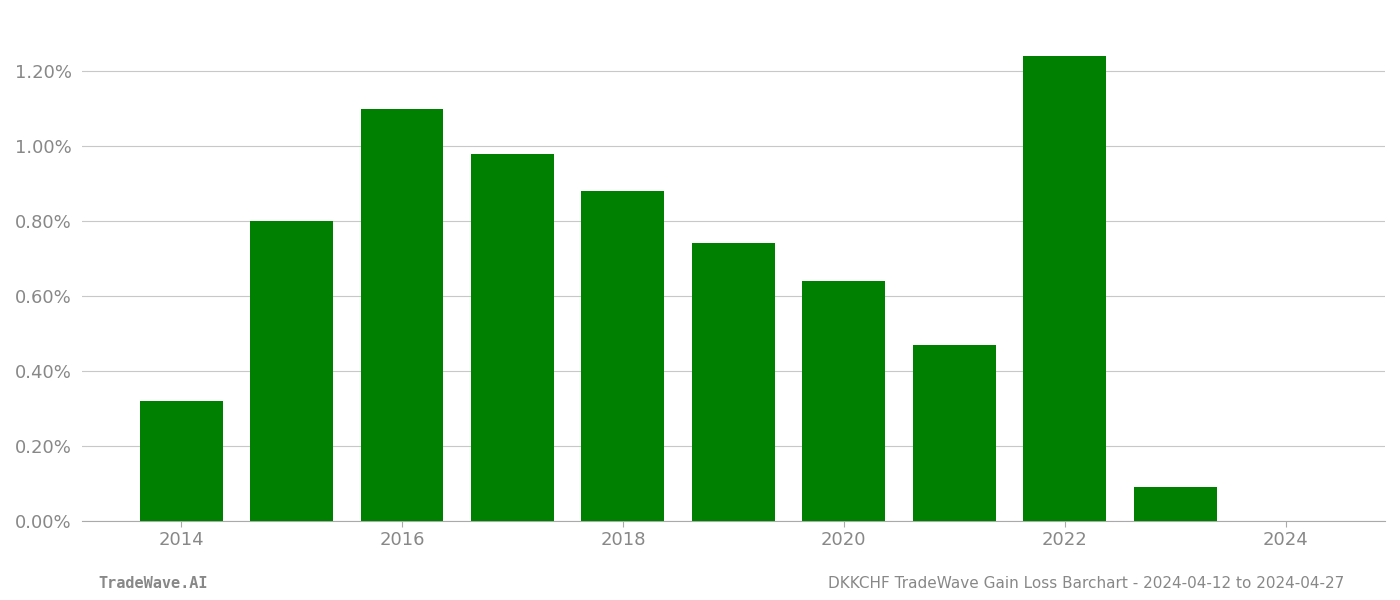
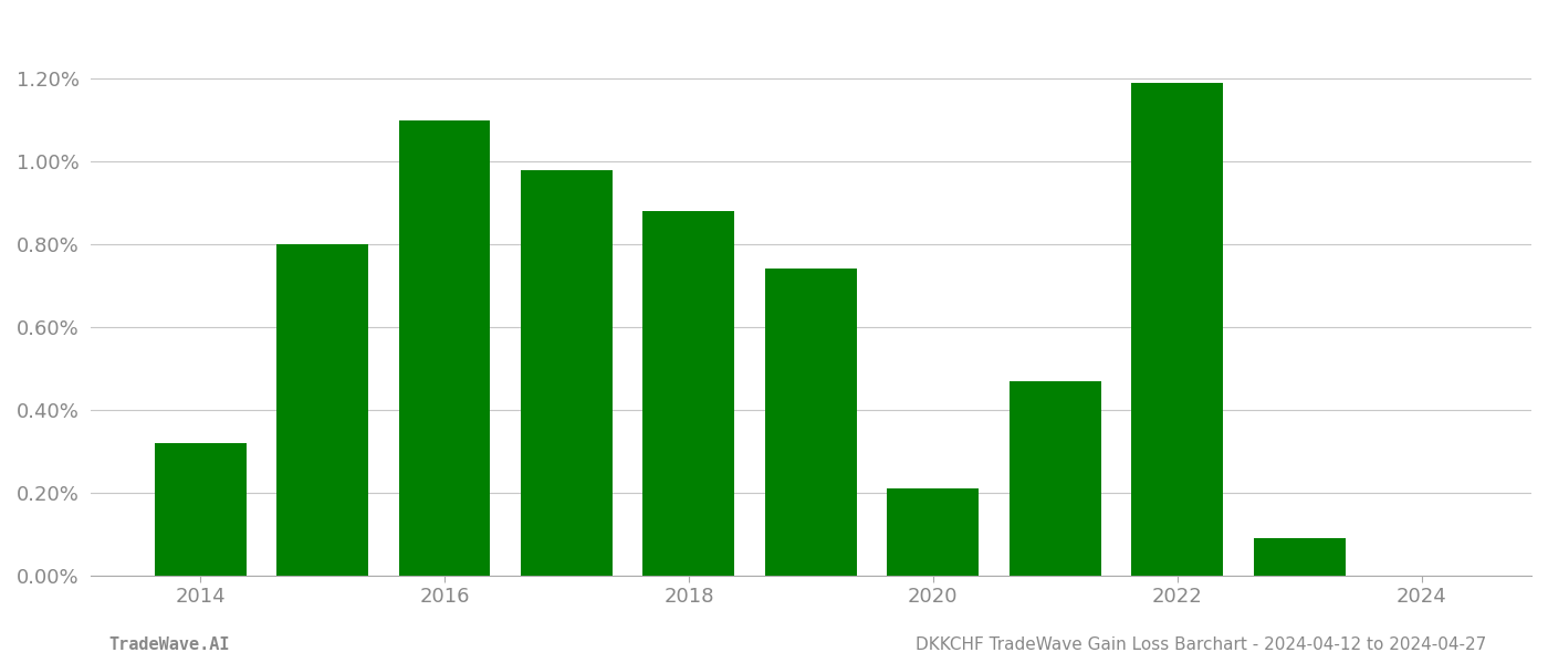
2020: 0.64% -> 0.21%
2022: 1.24% -> 1.19%
